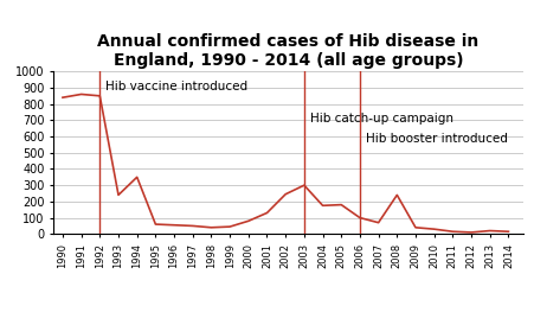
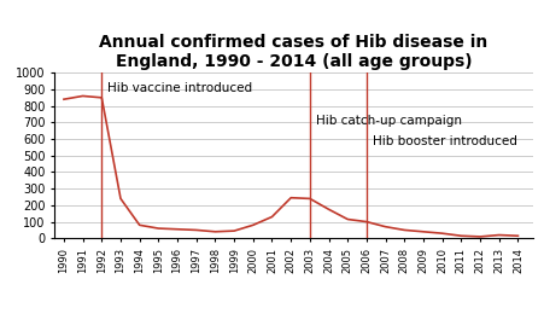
1994: 350 -> 80
2003: 300 -> 240
2005: 180 -> 120
2008: 240 -> 50
